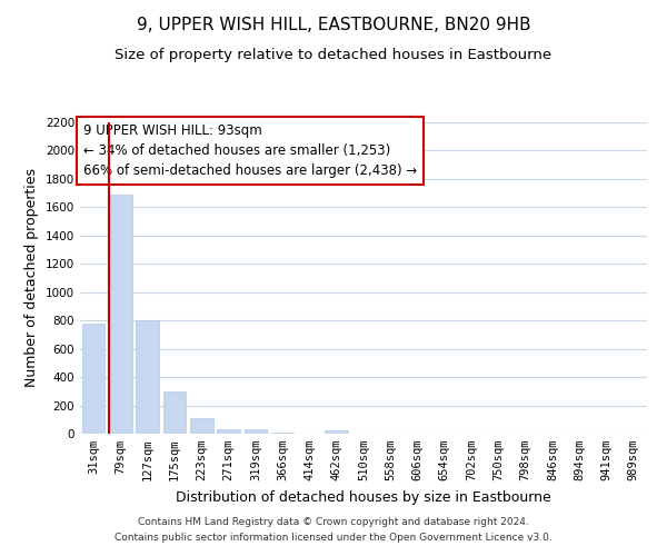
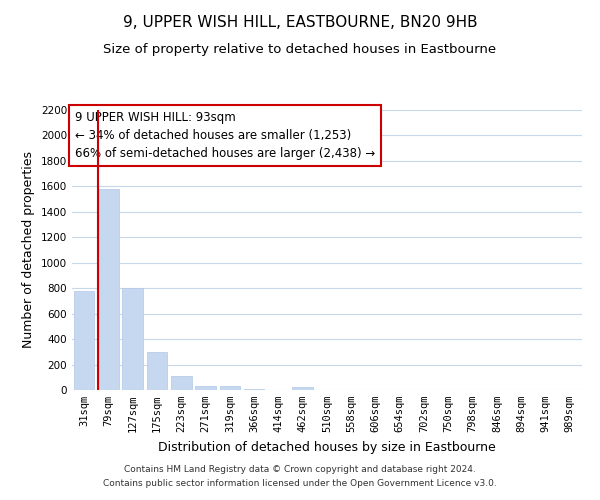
79sqm: 1690 -> 1580
